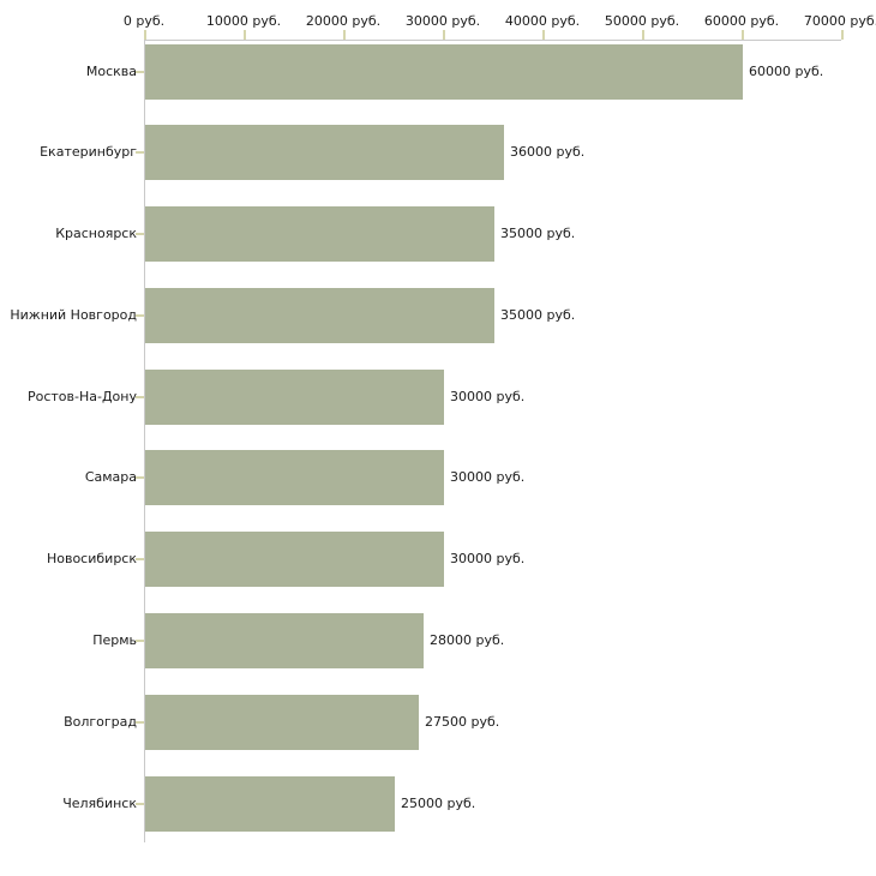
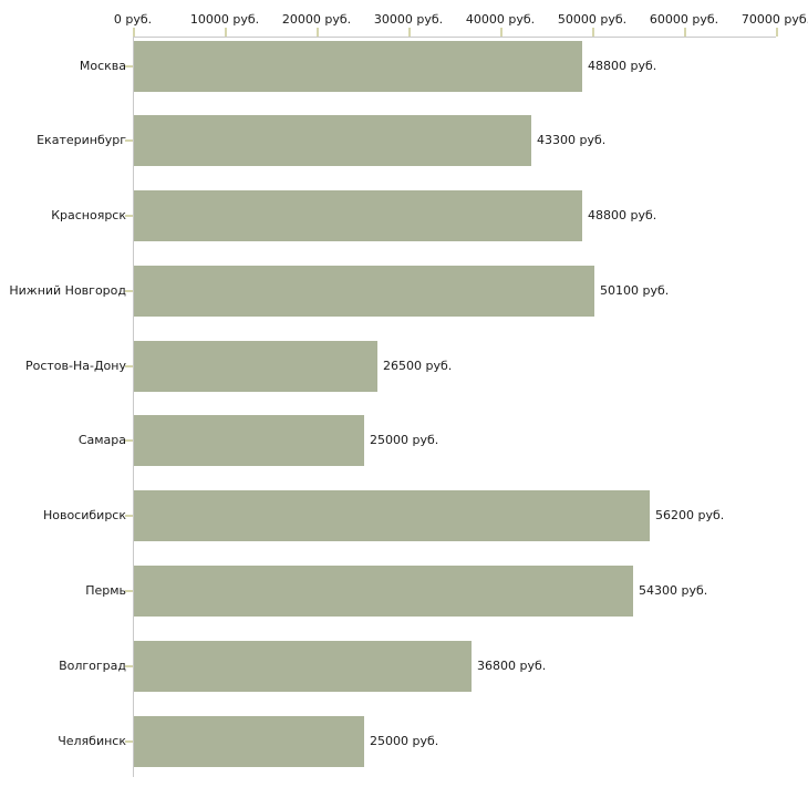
Москва: 60000 -> 48800
Екатеринбург: 36000 -> 43300
Красноярск: 35000 -> 48800
Нижний Новгород: 35000 -> 50100
Ростов-На-Дону: 30000 -> 26500
Самара: 30000 -> 25000
Новосибирск: 30000 -> 56200
Пермь: 28000 -> 54300
Волгоград: 27500 -> 36800
